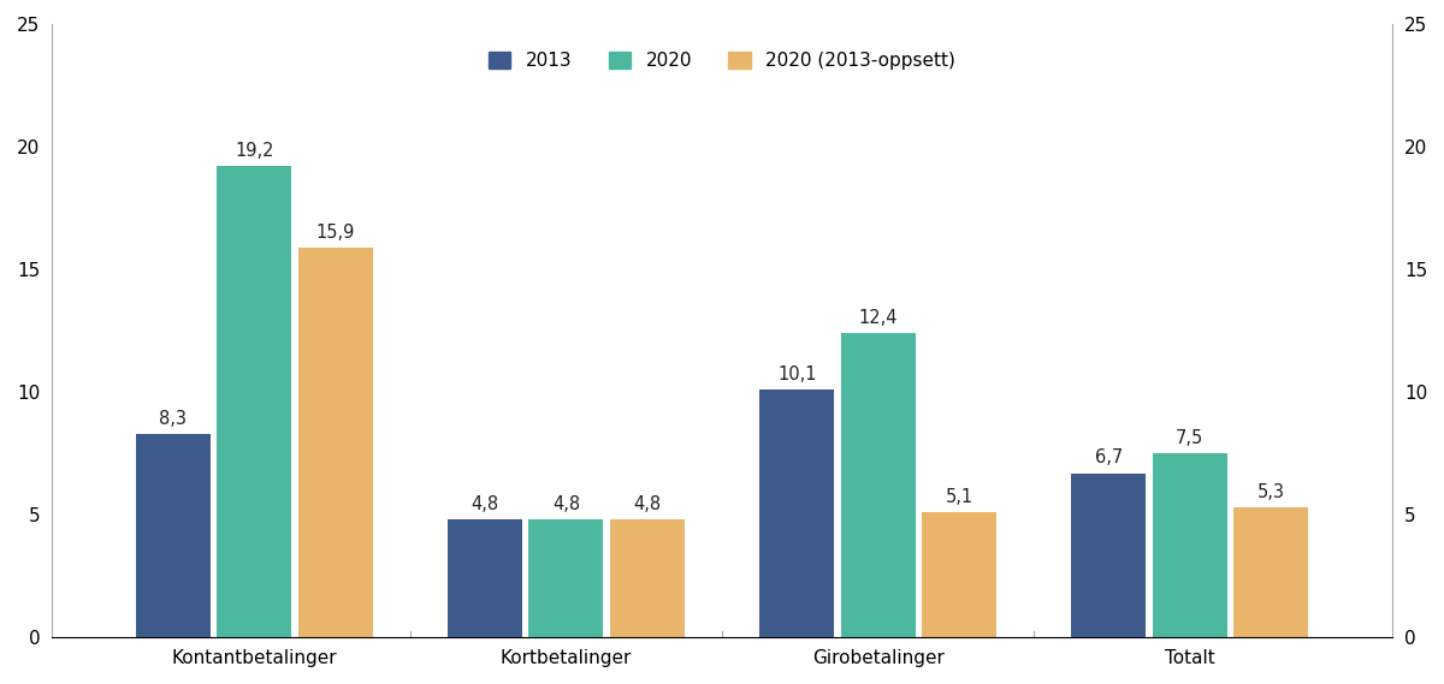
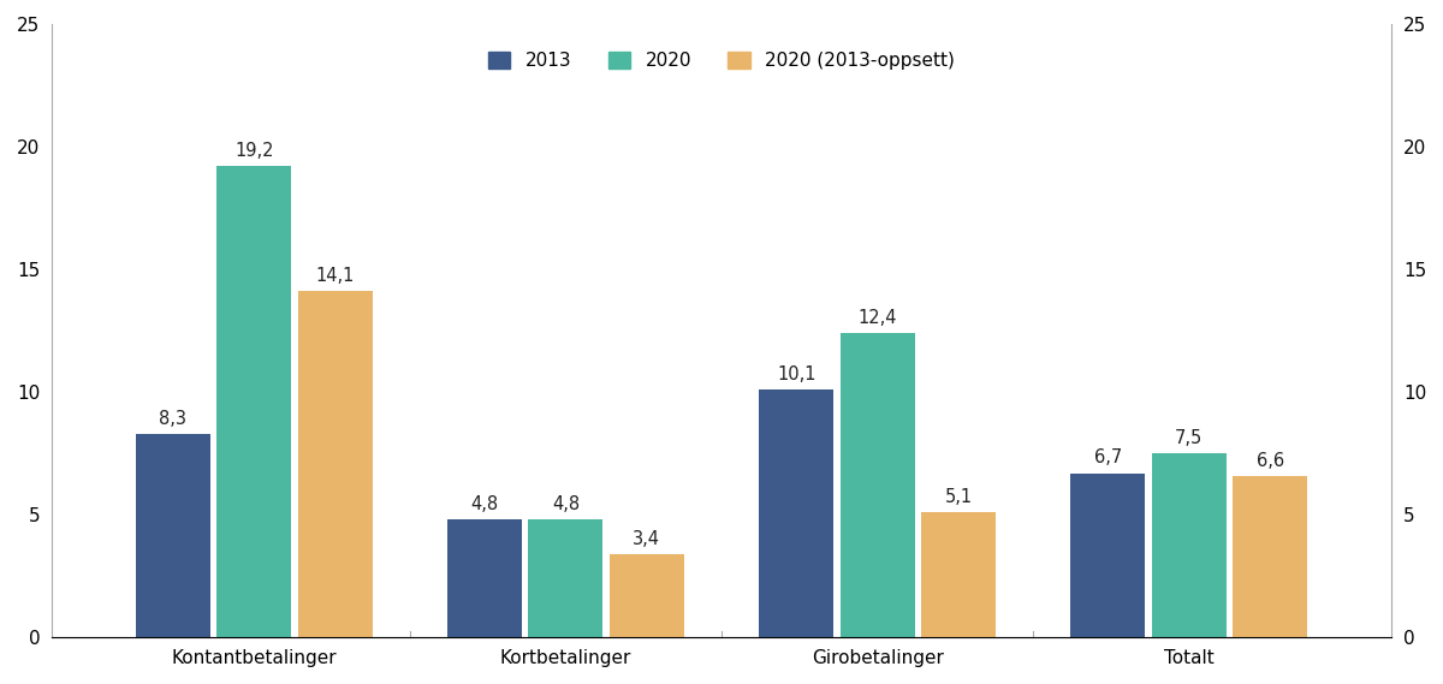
2020 (2013-oppsett)/Kontantbetalinger: 15,9 -> 14,1
2020 (2013-oppsett)/Kortbetalinger: 4,8 -> 3,4
2020 (2013-oppsett)/Totalt: 5,3 -> 6,6
